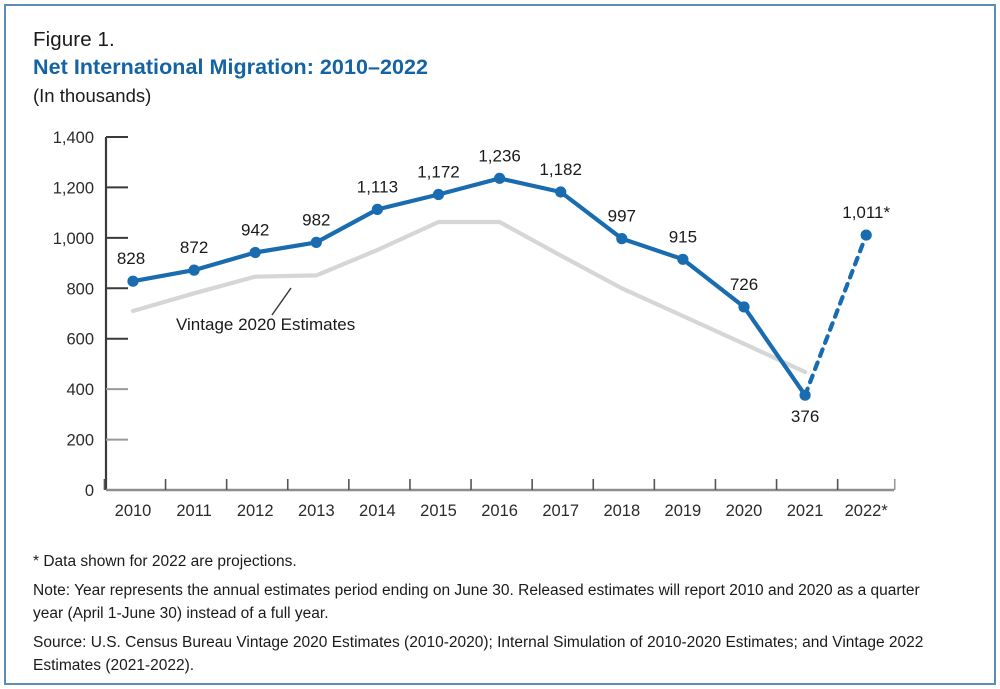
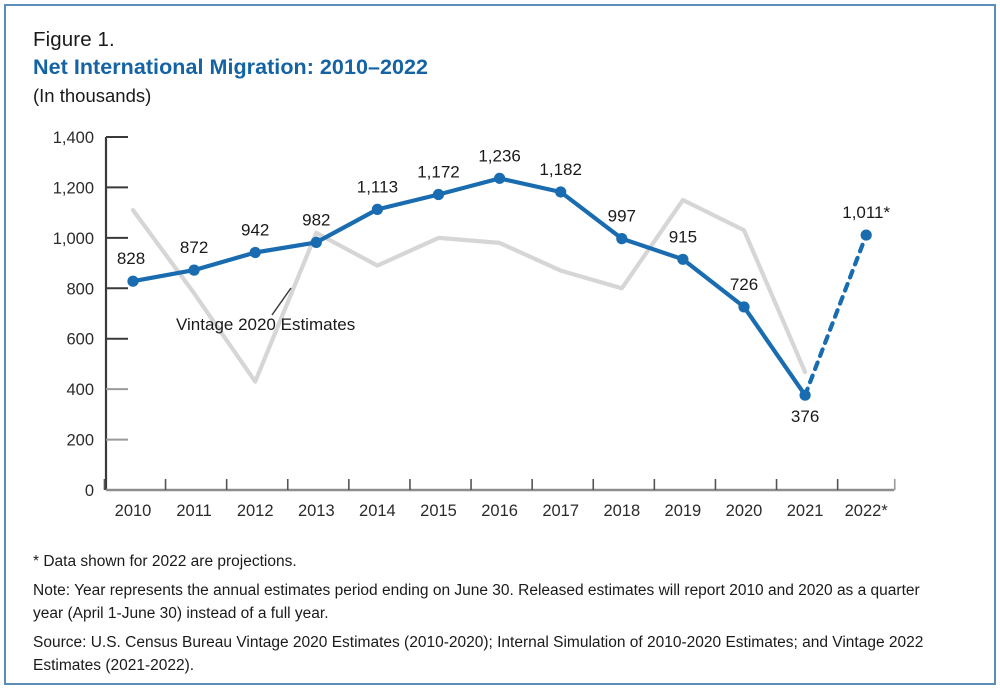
Vintage 2020 Estimates/2010: 710 -> 1110
Vintage 2020 Estimates/2012: 850 -> 430
Vintage 2020 Estimates/2013: 850 -> 1020
Vintage 2020 Estimates/2014: 950 -> 890
Vintage 2020 Estimates/2015: 1060 -> 1000
Vintage 2020 Estimates/2016: 1060 -> 980
Vintage 2020 Estimates/2017: 930 -> 870
Vintage 2020 Estimates/2019: 690 -> 1150
Vintage 2020 Estimates/2020: 580 -> 1030
